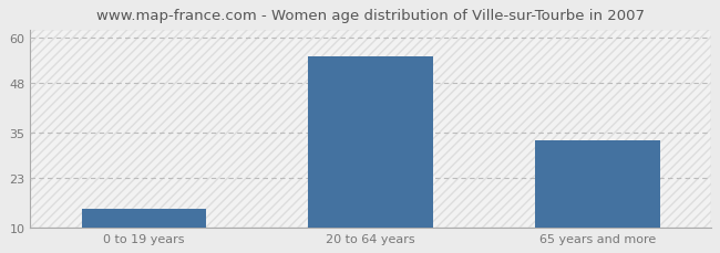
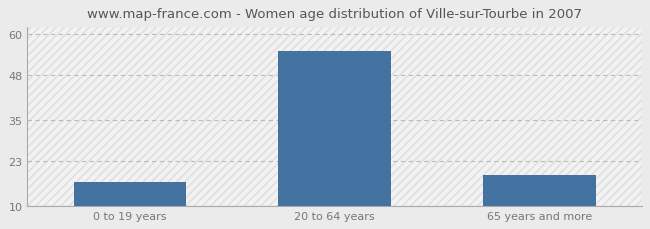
0 to 19 years: 15 -> 17
65 years and more: 33 -> 19
